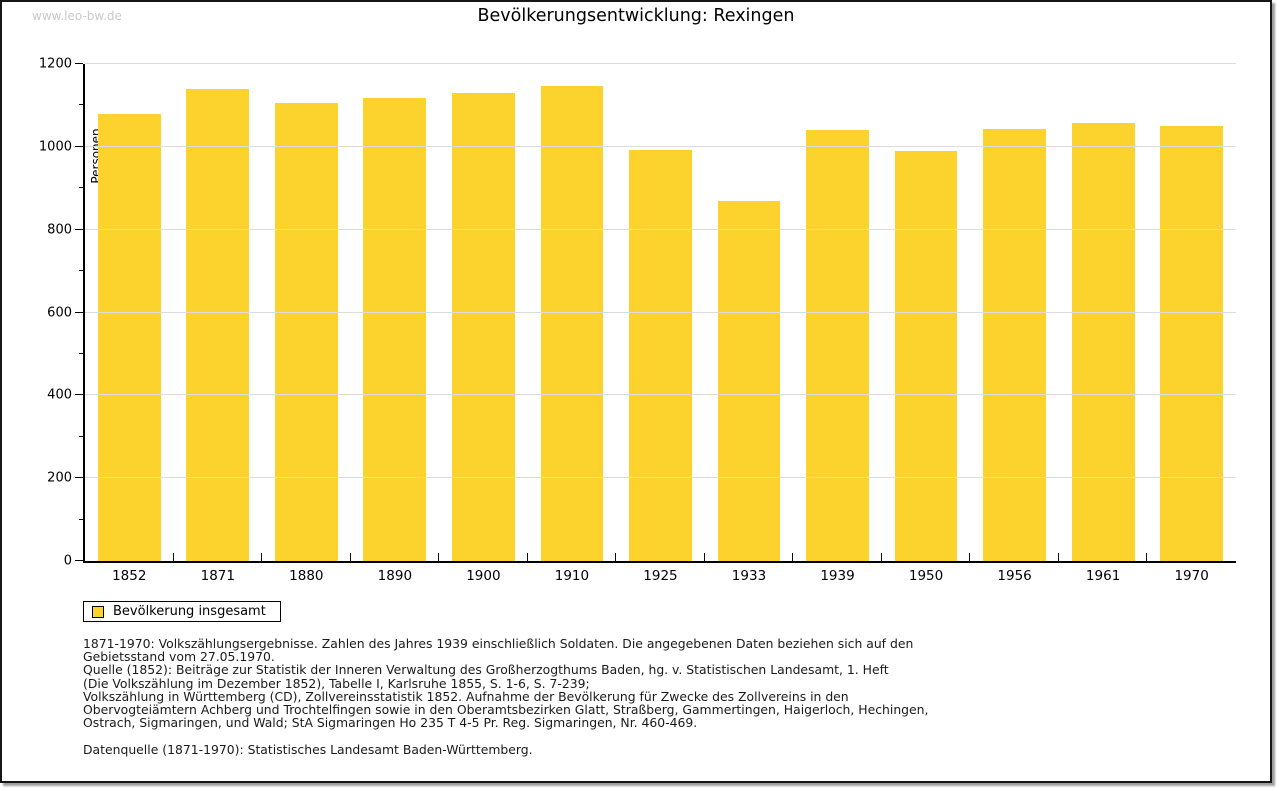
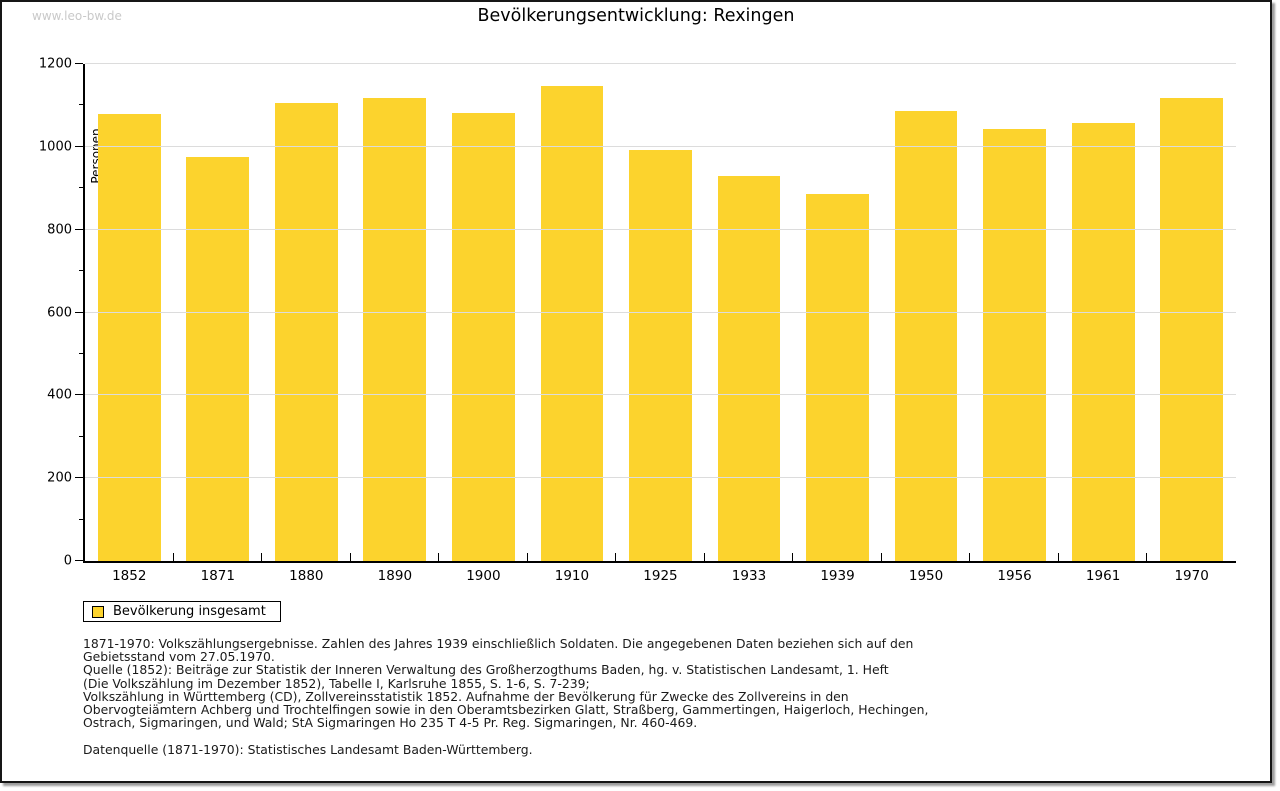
1871: 1140 -> 980
1900: 1130 -> 1080
1933: 870 -> 930
1939: 1040 -> 880
1950: 990 -> 1090
1970: 1050 -> 1120
